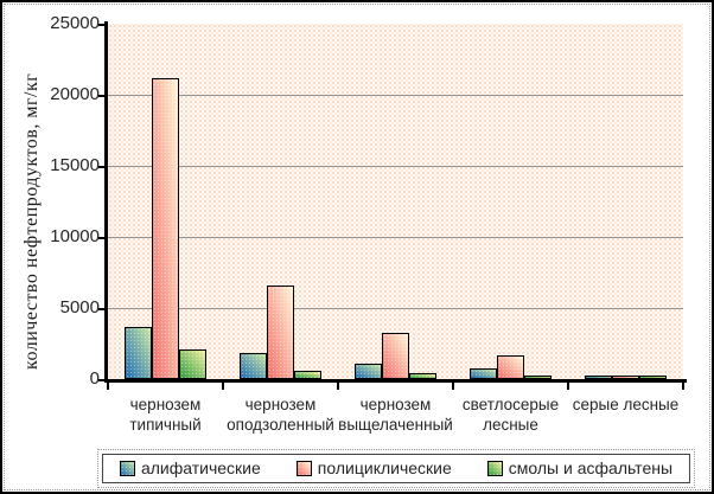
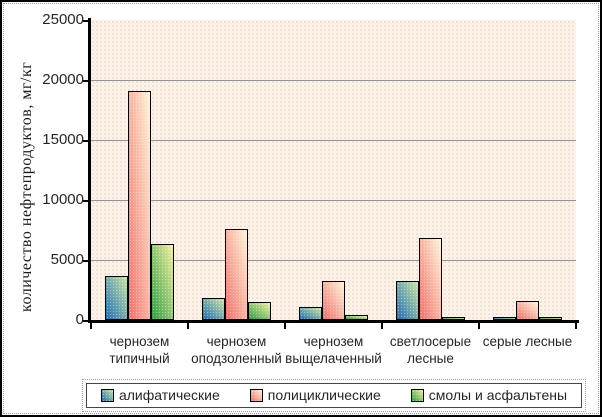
полициклические/чернозем типичный: 21000 -> 18900
смолы и асфальтены/чернозем типичный: 1900 -> 6200
полициклические/чернозем оподзоленный: 6400 -> 7400
смолы и асфальтены/чернозем оподзоленный: 400 -> 1300
алифатические/светлосерые лесные: 600 -> 3100
полициклические/светлосерые лесные: 1500 -> 6700
полициклические/серые лесные: 100 -> 1400
